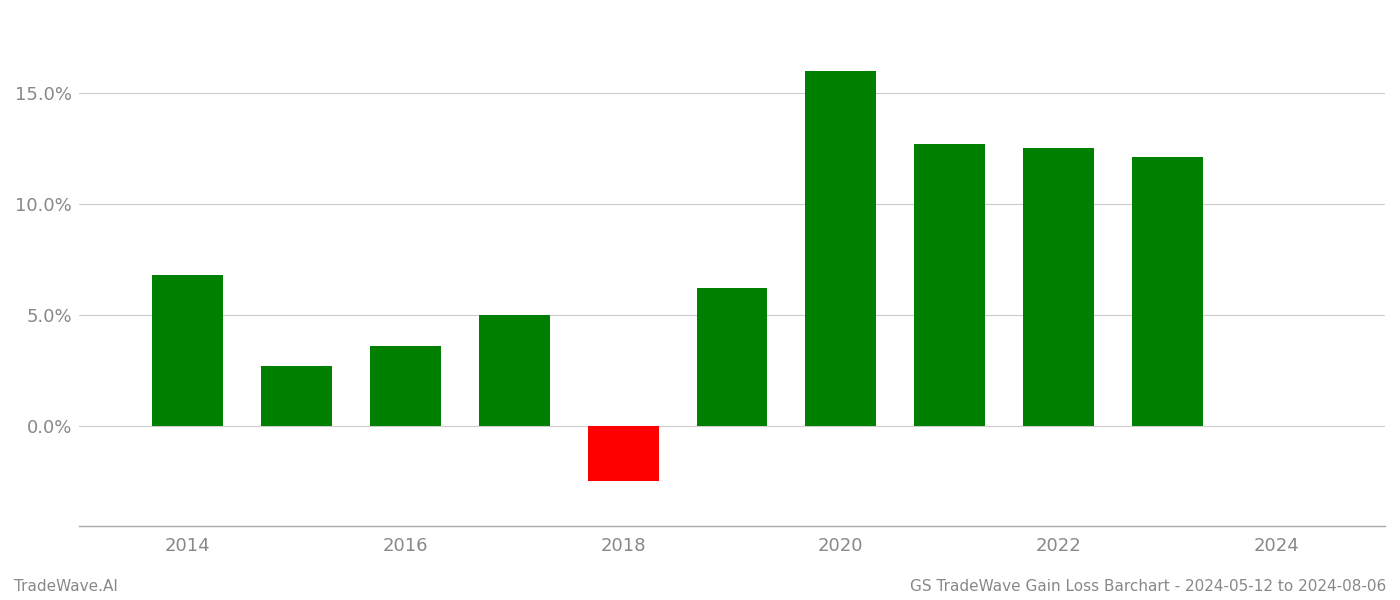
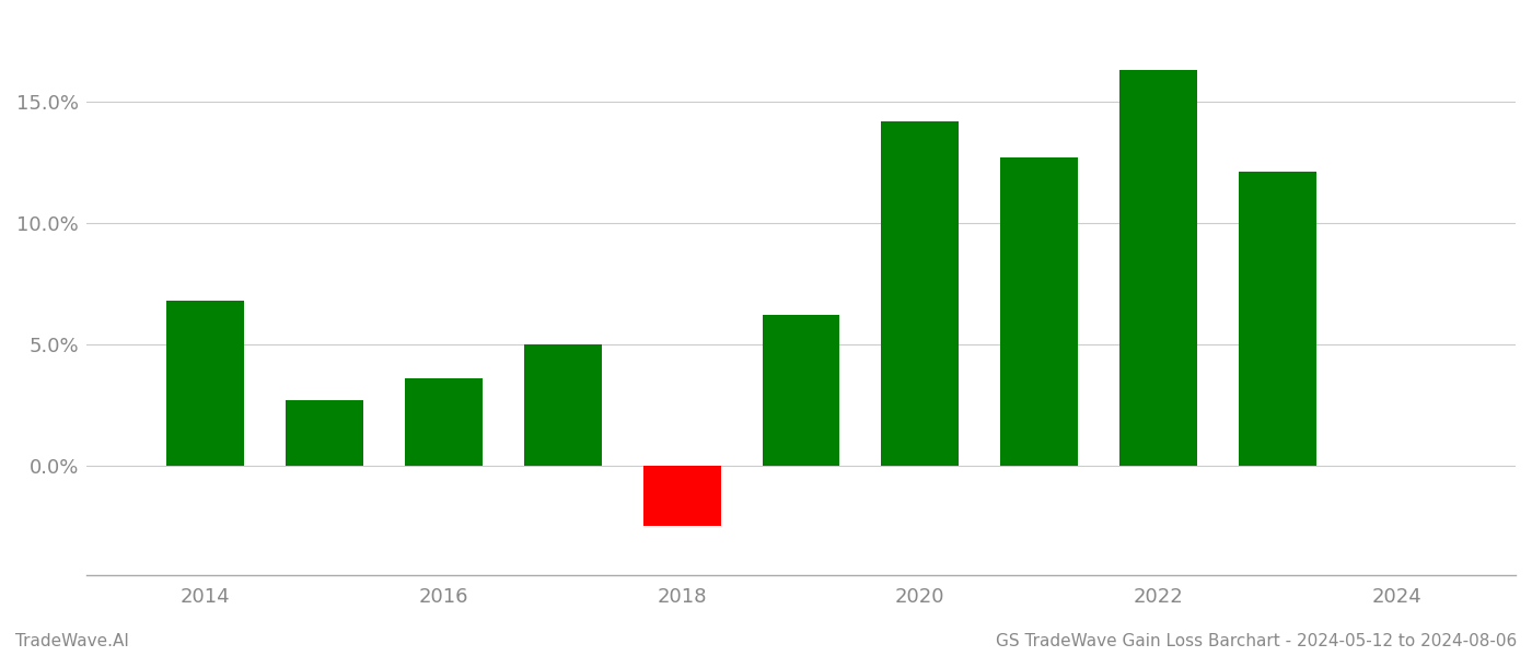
2020: 16.0% -> 14.2%
2022: 12.5% -> 16.3%
